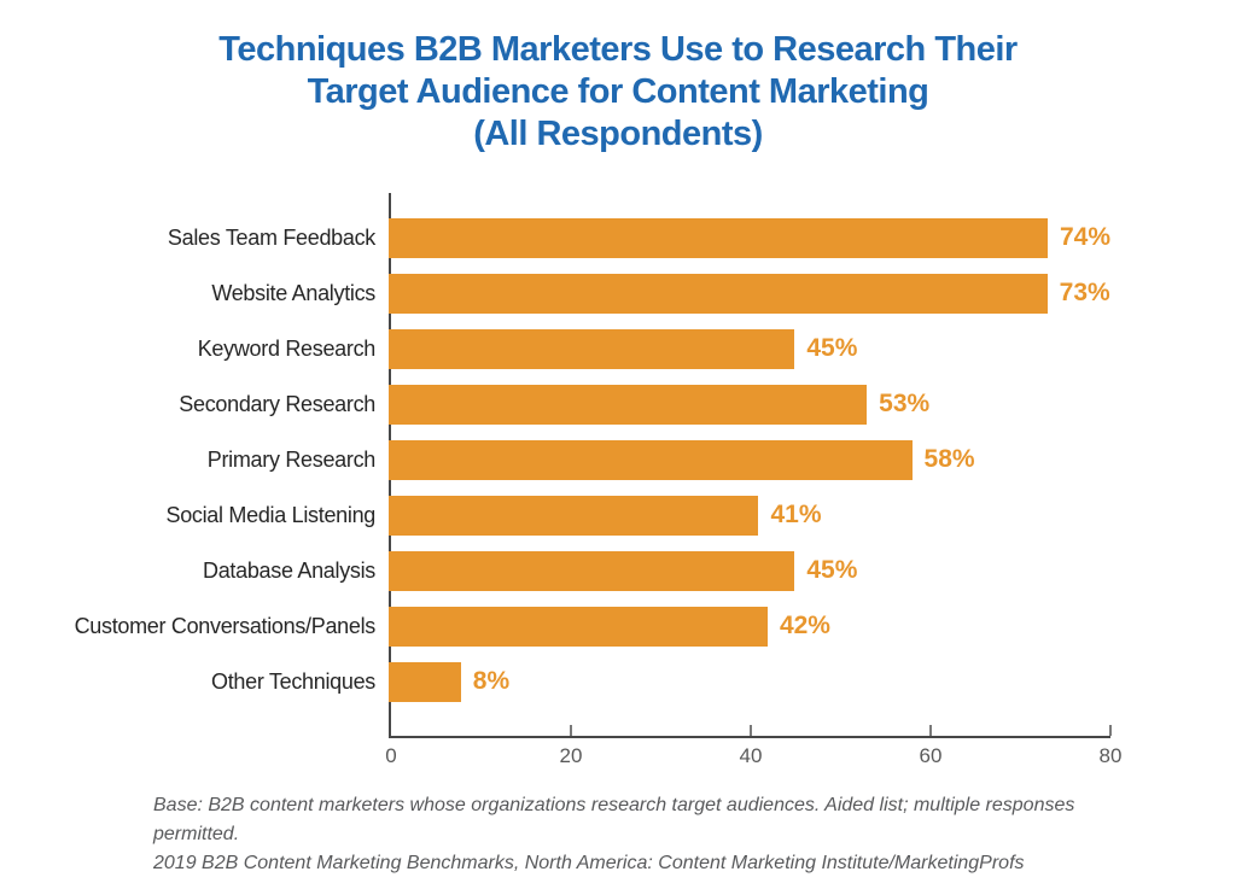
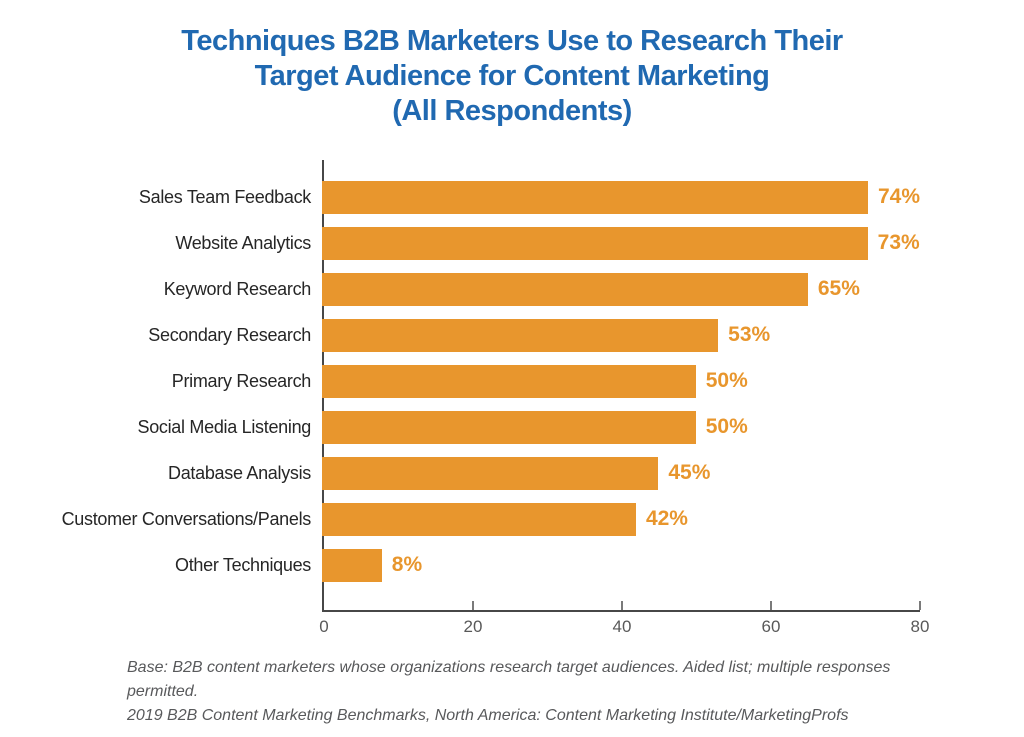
Keyword Research: 45% -> 65%
Primary Research: 58% -> 50%
Social Media Listening: 41% -> 50%
